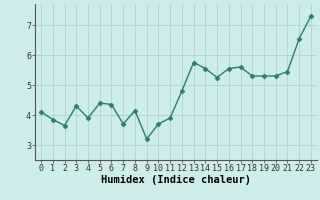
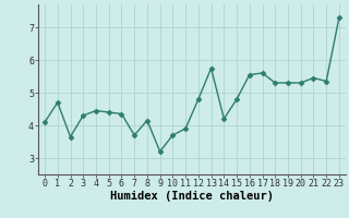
1: 3.85 -> 4.70
4: 3.90 -> 4.45
14: 5.55 -> 4.20
15: 5.25 -> 4.80
22: 6.55 -> 5.35
